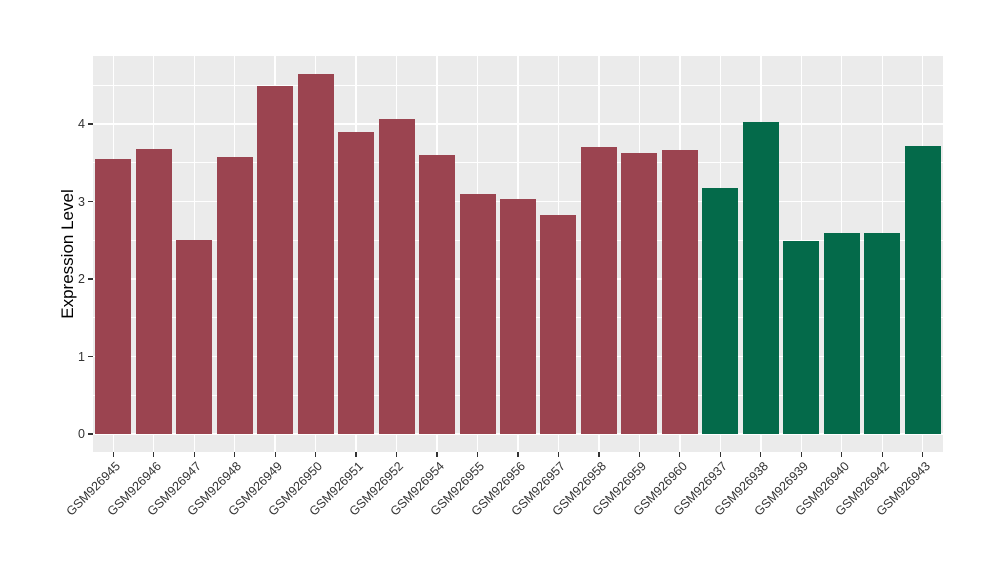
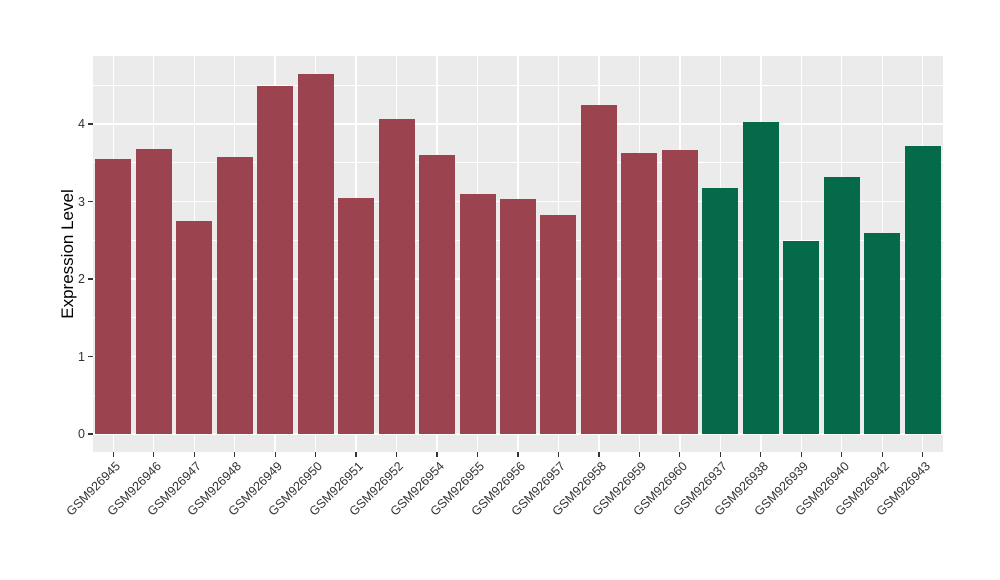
GSM926947: 2.5 -> 2.8
GSM926951: 3.9 -> 3.0
GSM926958: 3.7 -> 4.2
GSM926940: 2.6 -> 3.3
